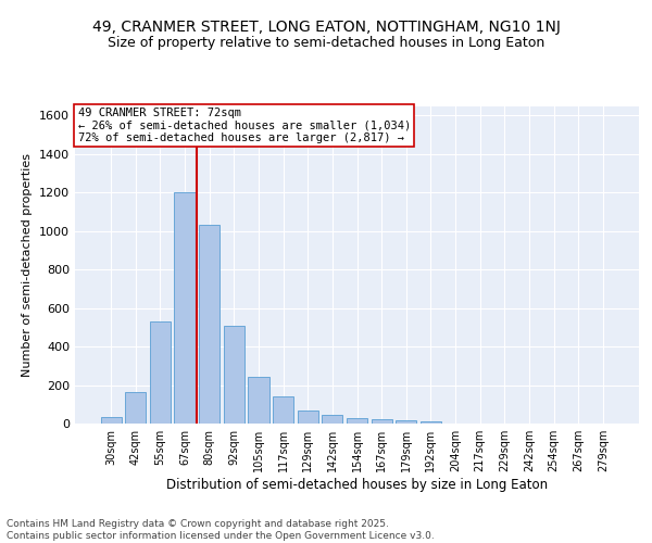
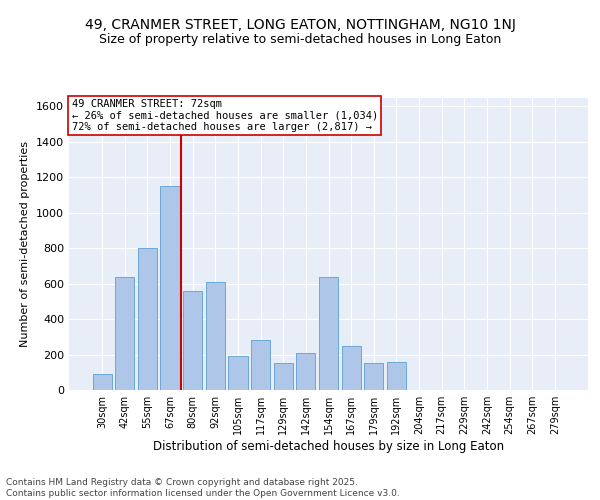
30sqm: 40 -> 90
42sqm: 160 -> 640
55sqm: 530 -> 800
67sqm: 1200 -> 1150
80sqm: 1030 -> 560
92sqm: 500 -> 610
105sqm: 240 -> 190
117sqm: 140 -> 280
129sqm: 60 -> 150
142sqm: 40 -> 210
154sqm: 30 -> 640
167sqm: 20 -> 250
179sqm: 20 -> 150
192sqm: 10 -> 160
